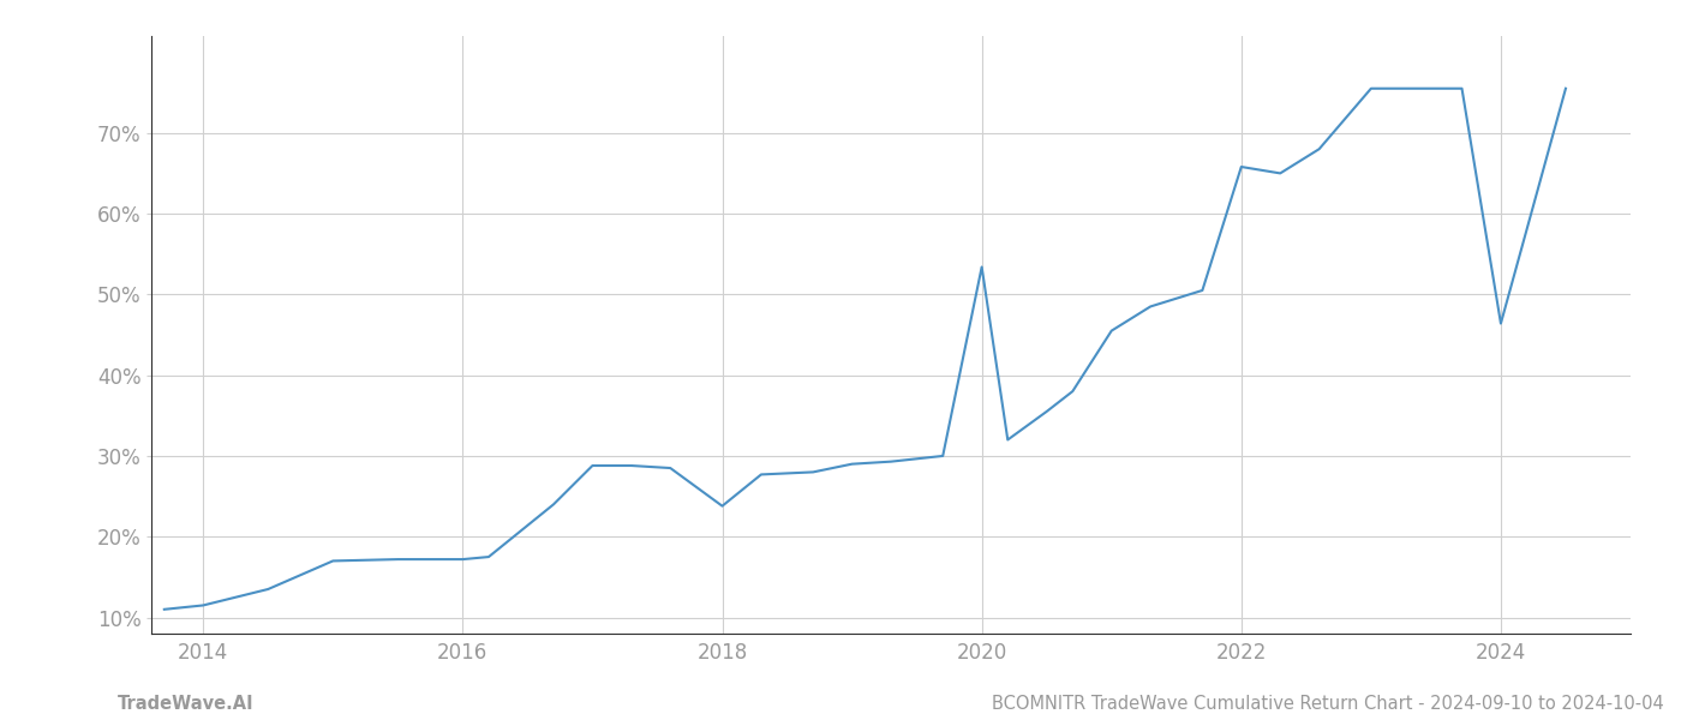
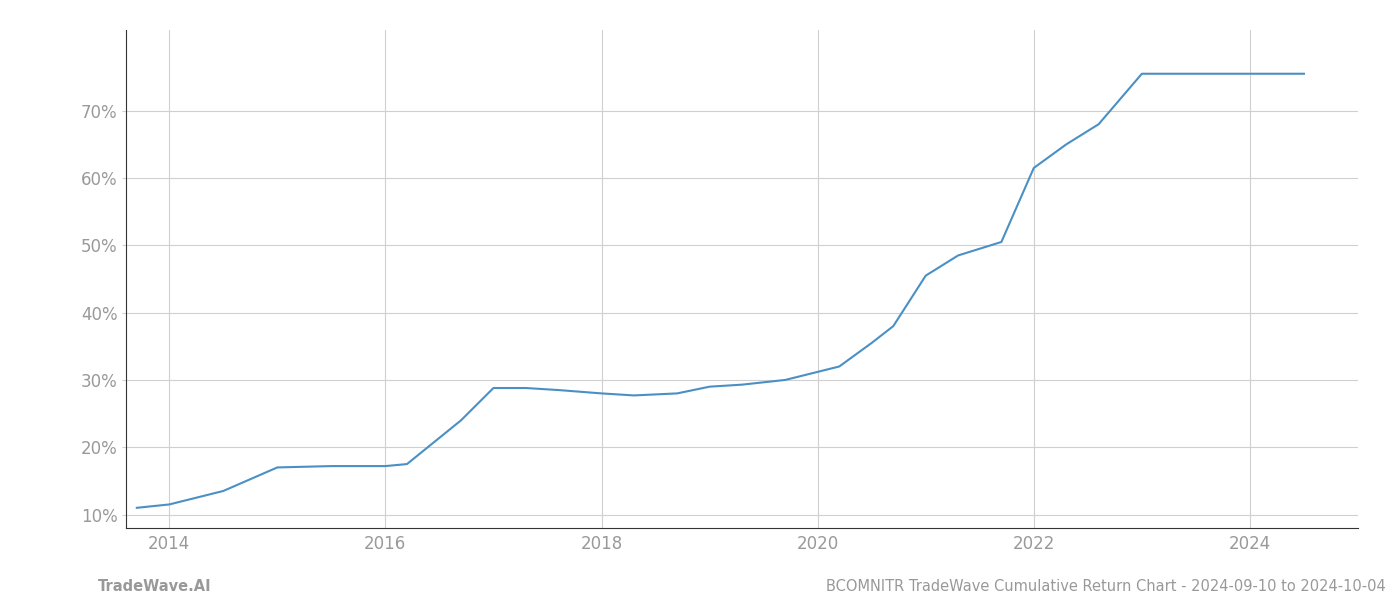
2018: 23.8% -> 28.0%
2020: 53.4% -> 31.2%
2022: 65.8% -> 61.5%
2024: 46.4% -> 75.5%
